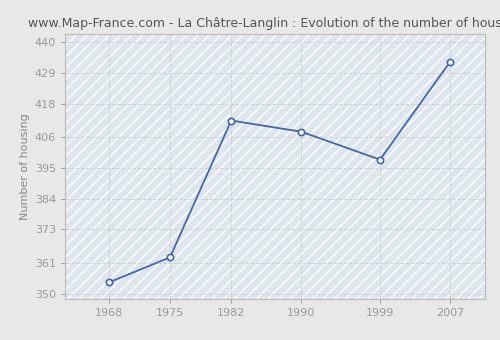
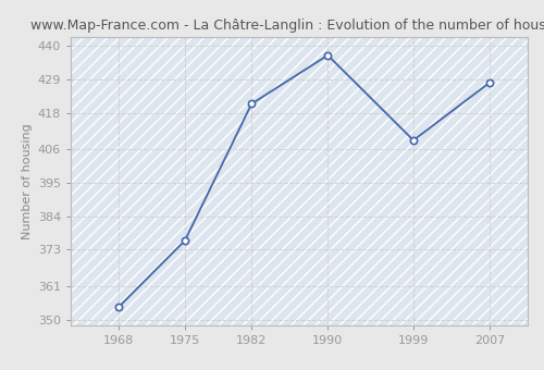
1975: 363 -> 376
1982: 412 -> 421
1990: 408 -> 437
1999: 398 -> 409
2007: 433 -> 428
